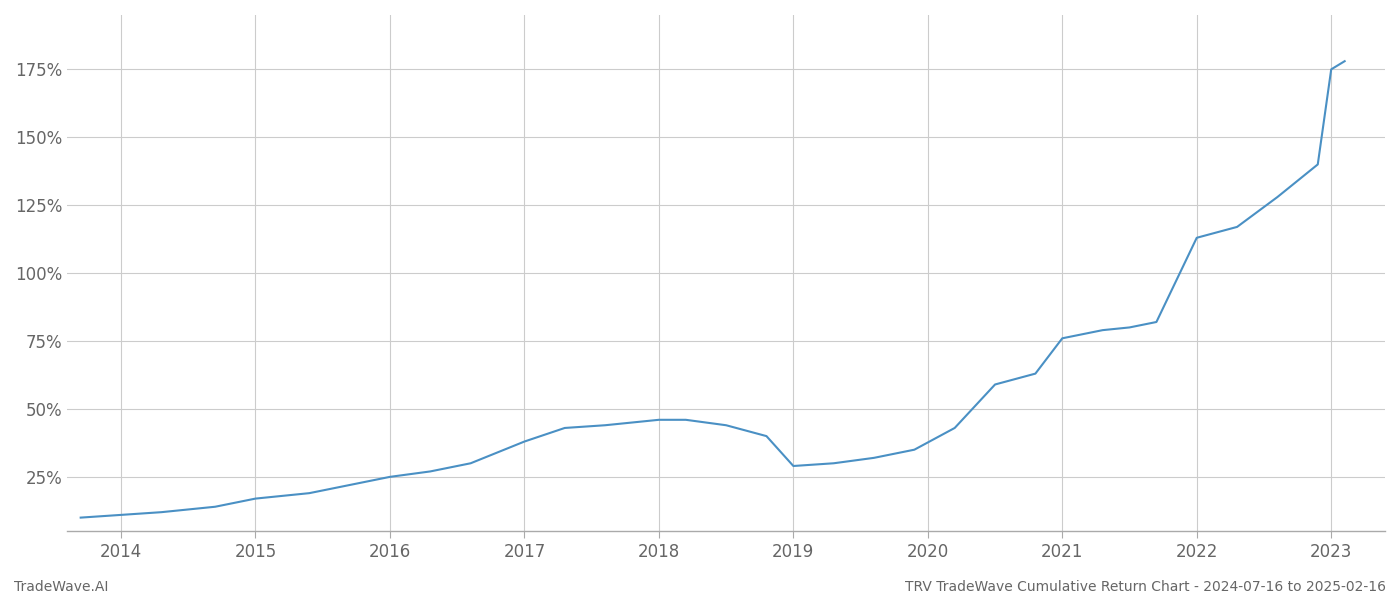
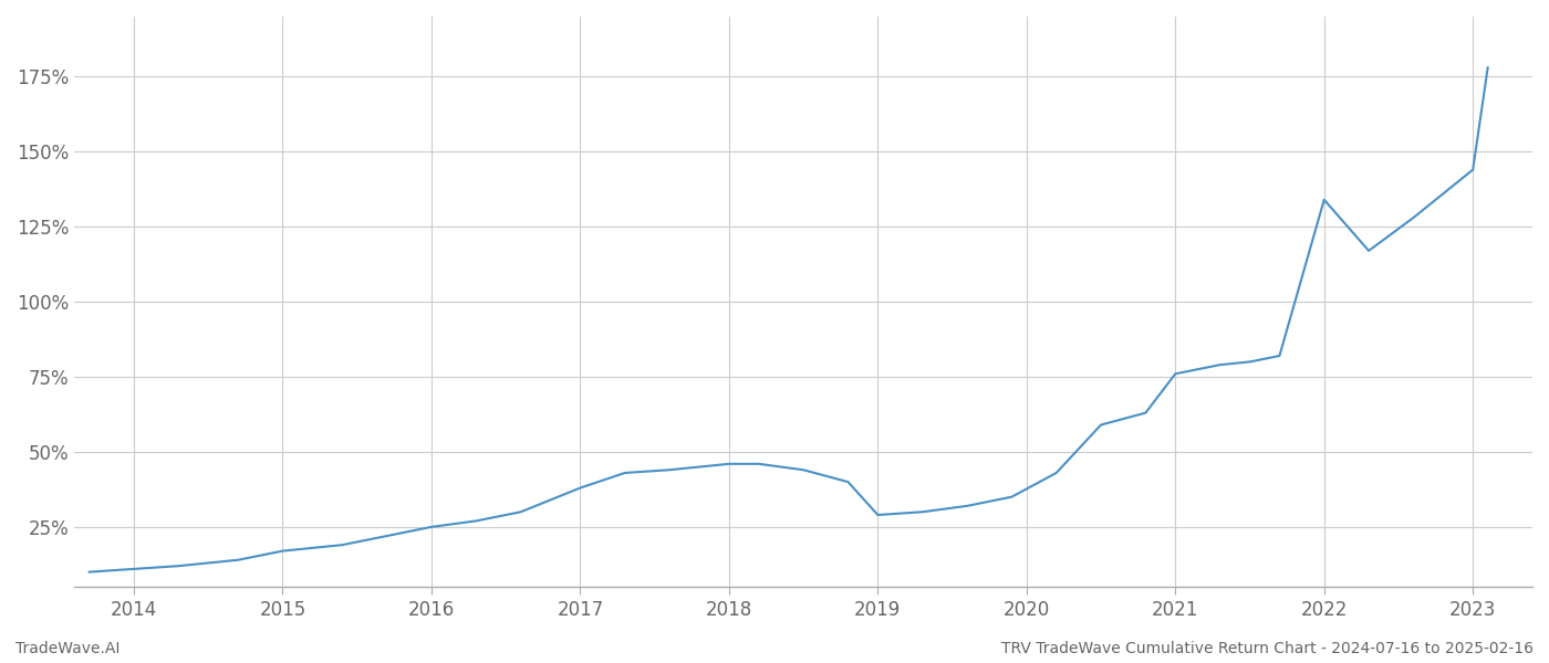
2022: 113% -> 134%
2023: 175% -> 144%
